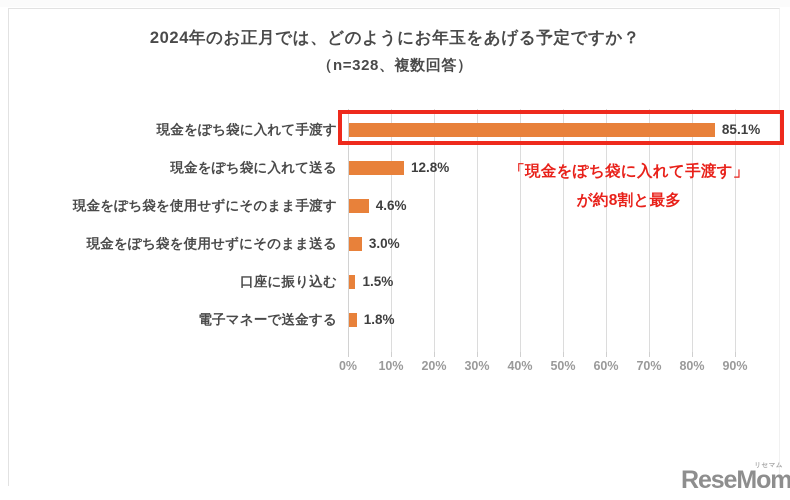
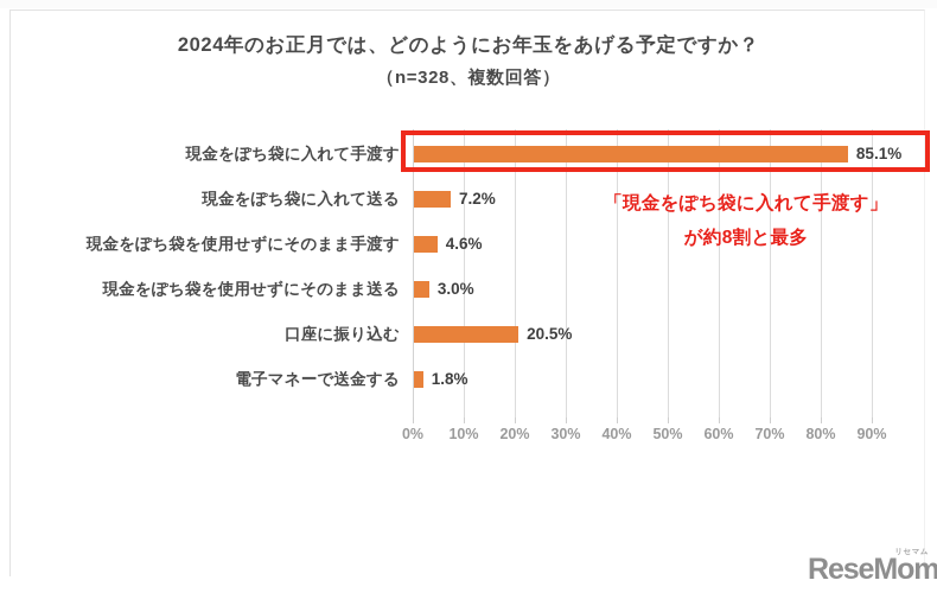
現金をぽち袋に入れて送る: 12.8% -> 7.2%
口座に振り込む: 1.5% -> 20.5%
